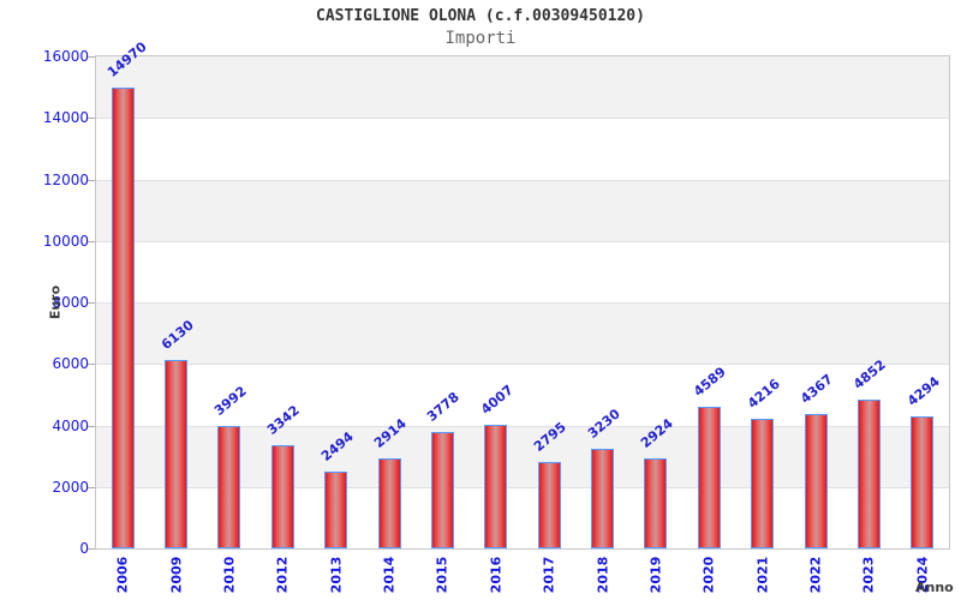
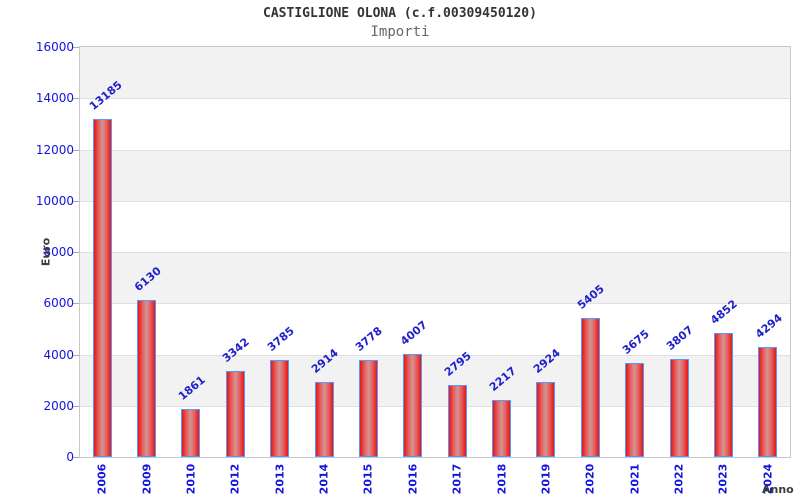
2006: 14970 -> 13185
2010: 3992 -> 1861
2013: 2494 -> 3785
2018: 3230 -> 2217
2020: 4589 -> 5405
2021: 4216 -> 3675
2022: 4367 -> 3807
